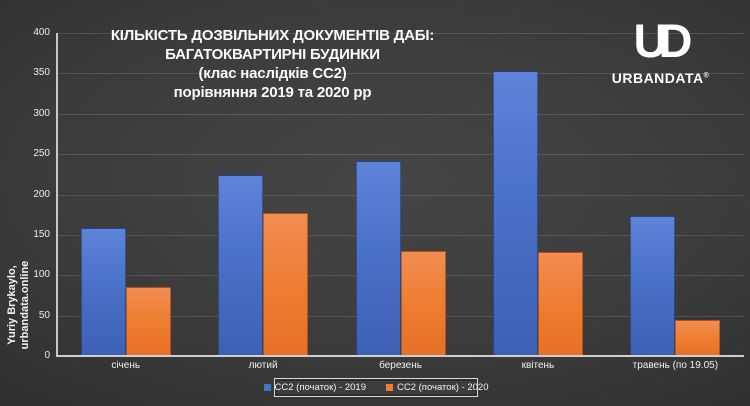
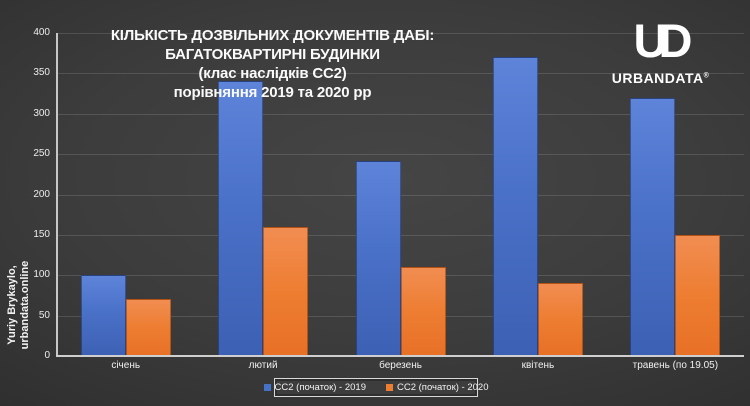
СС2 (початок) - 2019/січень: 160 -> 100
СС2 (початок) - 2020/січень: 90 -> 70
СС2 (початок) - 2019/лютий: 220 -> 340
СС2 (початок) - 2020/лютий: 180 -> 160
СС2 (початок) - 2020/березень: 130 -> 110
СС2 (початок) - 2019/квітень: 350 -> 370
СС2 (початок) - 2020/квітень: 130 -> 90
СС2 (початок) - 2019/травень (по 19.05): 170 -> 320
СС2 (початок) - 2020/травень (по 19.05): 40 -> 150
